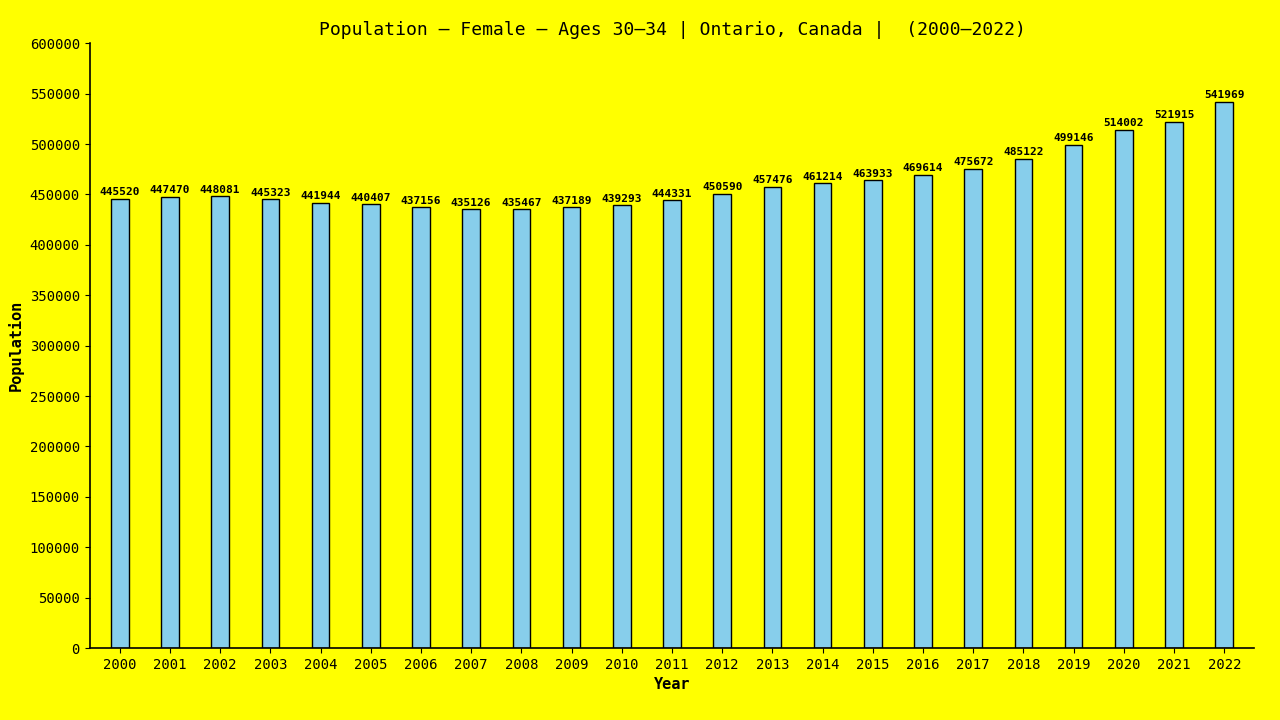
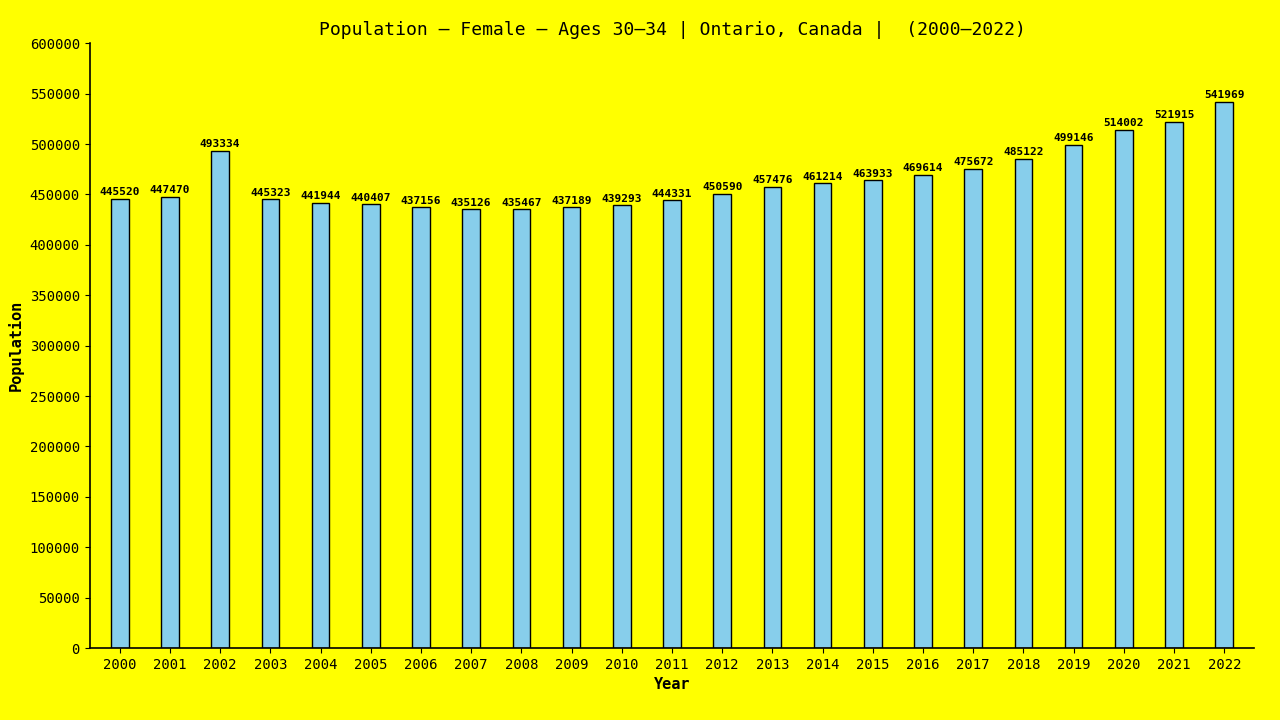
2002: 448081 -> 493334
